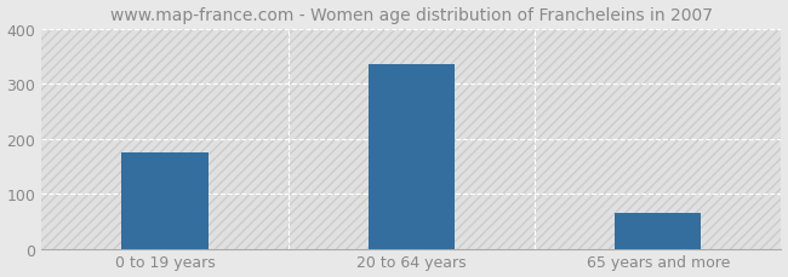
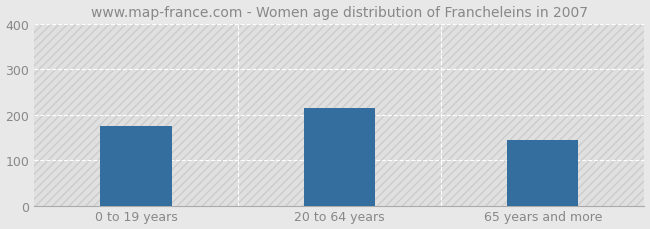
20 to 64 years: 335 -> 215
65 years and more: 65 -> 145
